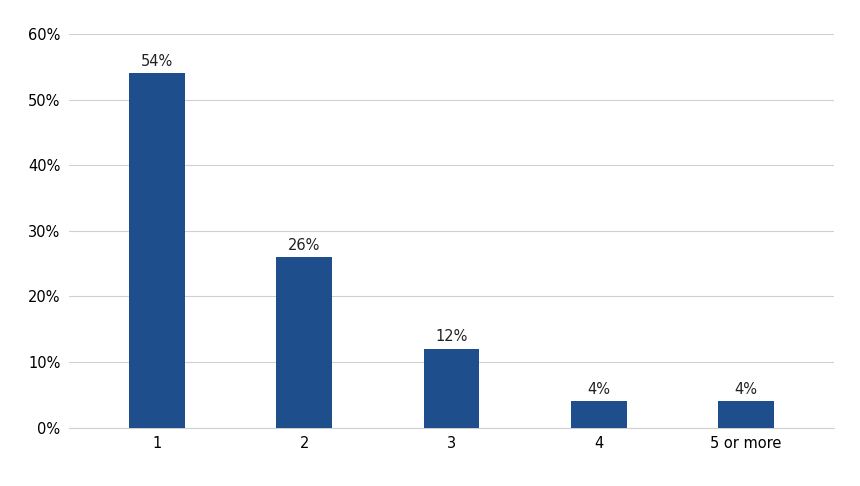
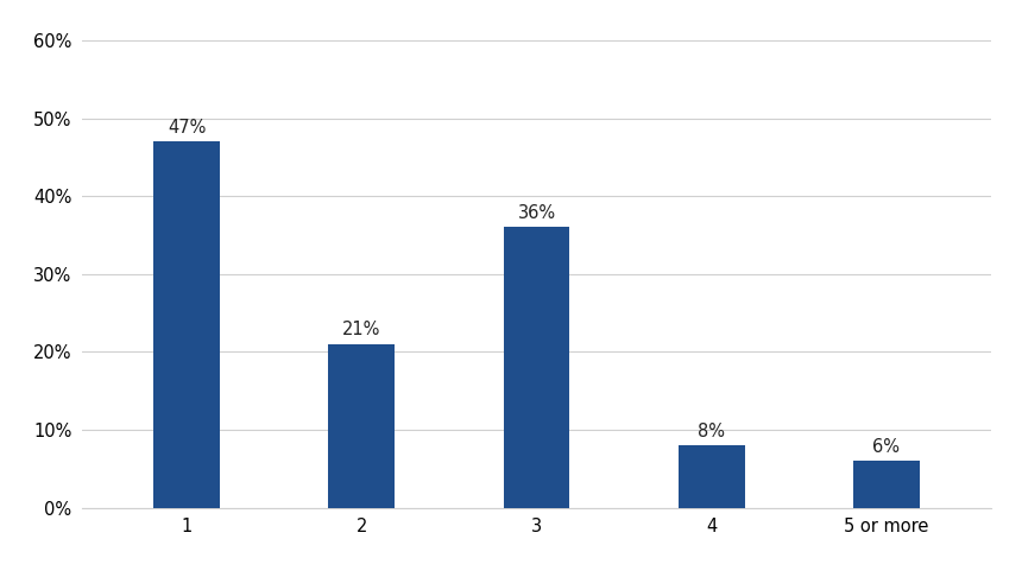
1: 54% -> 47%
2: 26% -> 21%
3: 12% -> 36%
4: 4% -> 8%
5 or more: 4% -> 6%
